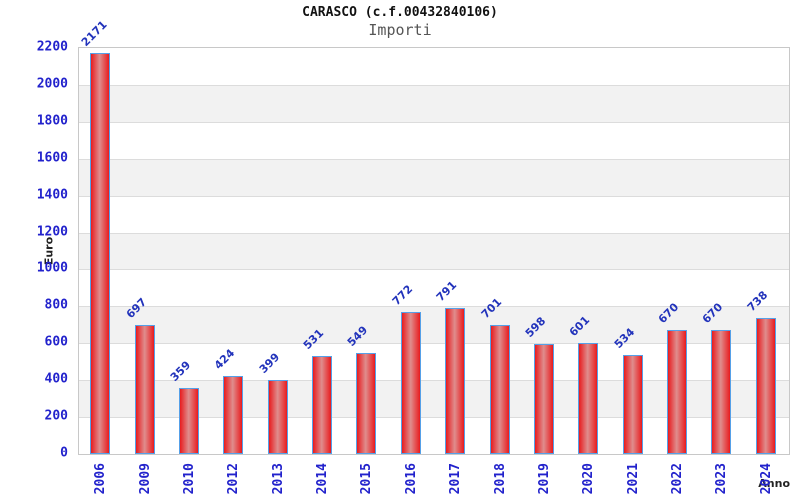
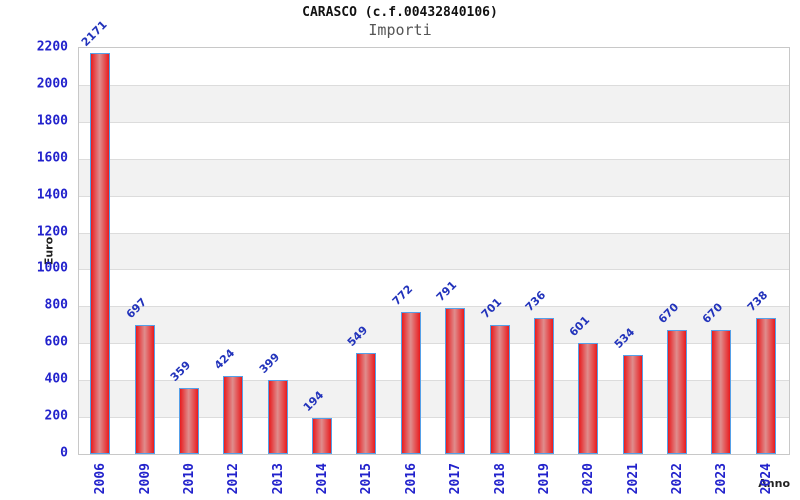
2014: 531 -> 194
2019: 598 -> 736
